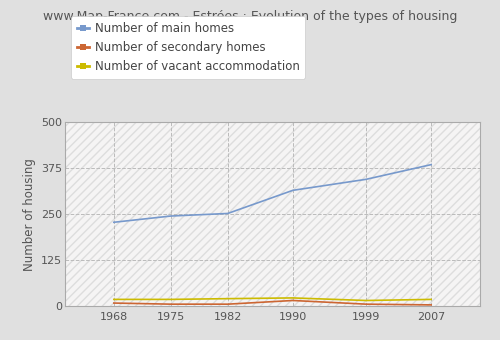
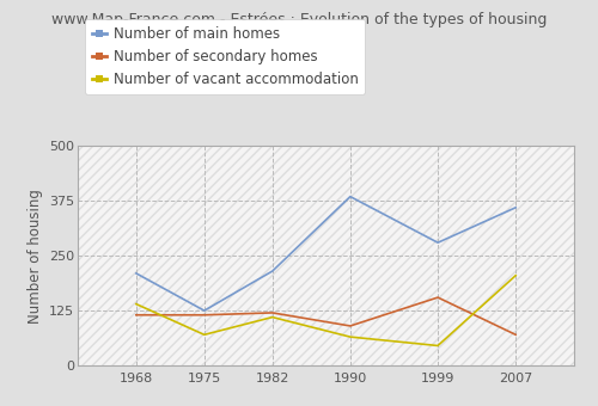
Number of main homes/1968: 228 -> 210
Number of secondary homes/1968: 8 -> 115
Number of vacant accommodation/1968: 18 -> 140
Number of main homes/1975: 245 -> 125
Number of secondary homes/1975: 5 -> 115
Number of vacant accommodation/1975: 18 -> 70
Number of main homes/1982: 252 -> 215
Number of secondary homes/1982: 5 -> 120
Number of vacant accommodation/1982: 20 -> 110
Number of main homes/1990: 315 -> 385
Number of secondary homes/1990: 15 -> 90
Number of vacant accommodation/1990: 22 -> 65
Number of main homes/1999: 345 -> 280
Number of secondary homes/1999: 5 -> 155
Number of vacant accommodation/1999: 15 -> 45
Number of main homes/2007: 385 -> 360
Number of secondary homes/2007: 3 -> 70
Number of vacant accommodation/2007: 18 -> 205
